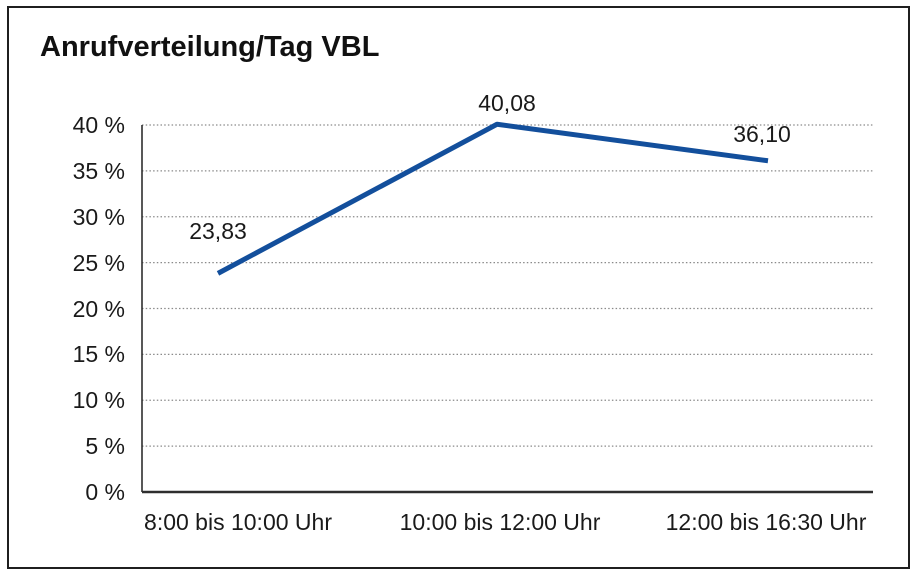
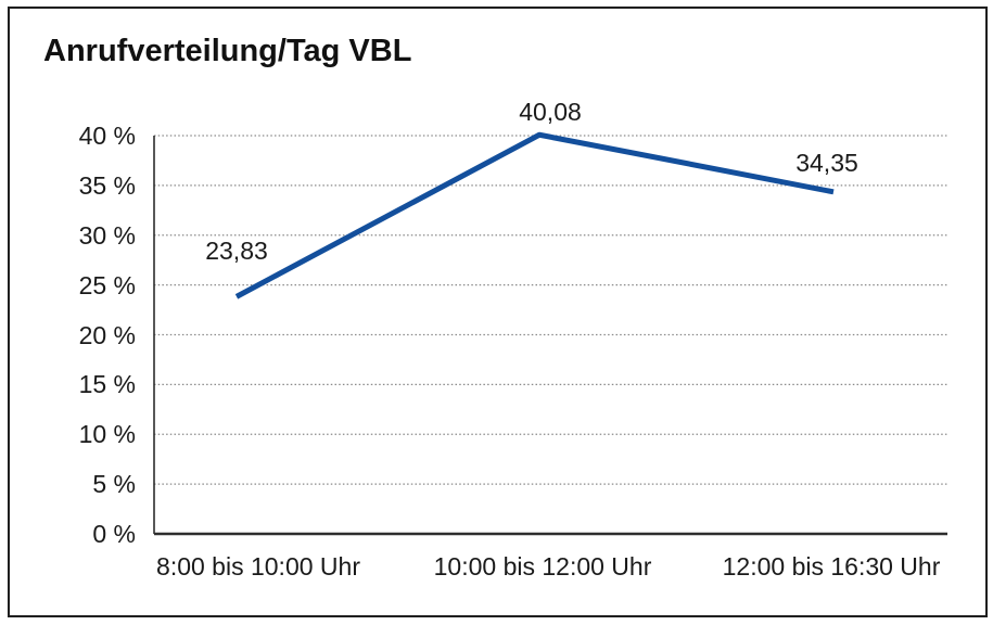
12:00 bis 16:30 Uhr: 36,10 -> 34,35
